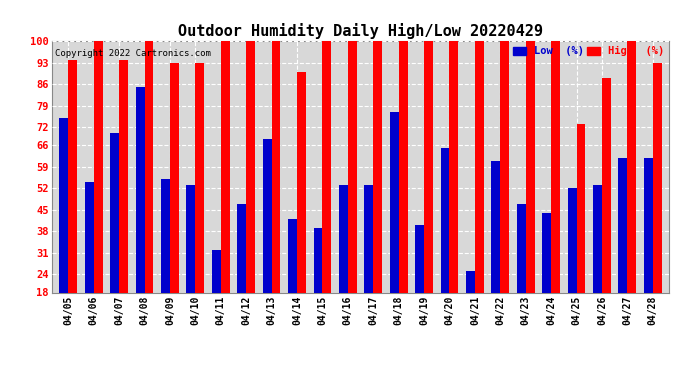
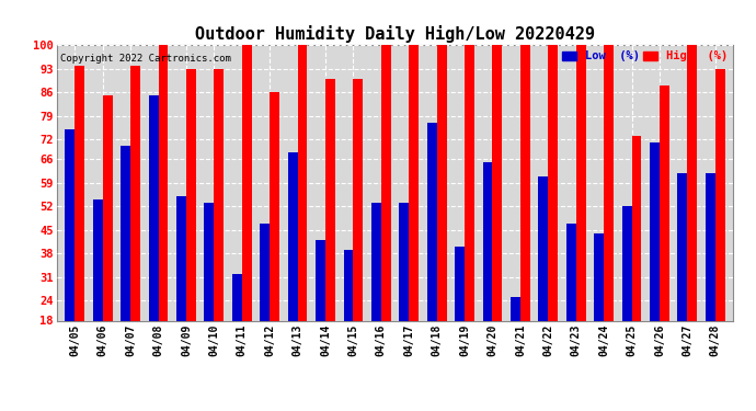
High (%)/04/06: 100 -> 85
High (%)/04/12: 100 -> 86
High (%)/04/15: 100 -> 90
Low (%)/04/26: 53 -> 71
